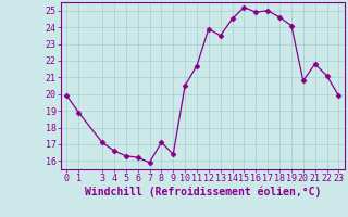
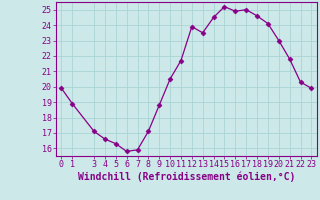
6: 16.2 -> 15.8
9: 16.4 -> 18.8
20: 20.8 -> 23.0
22: 21.1 -> 20.3
